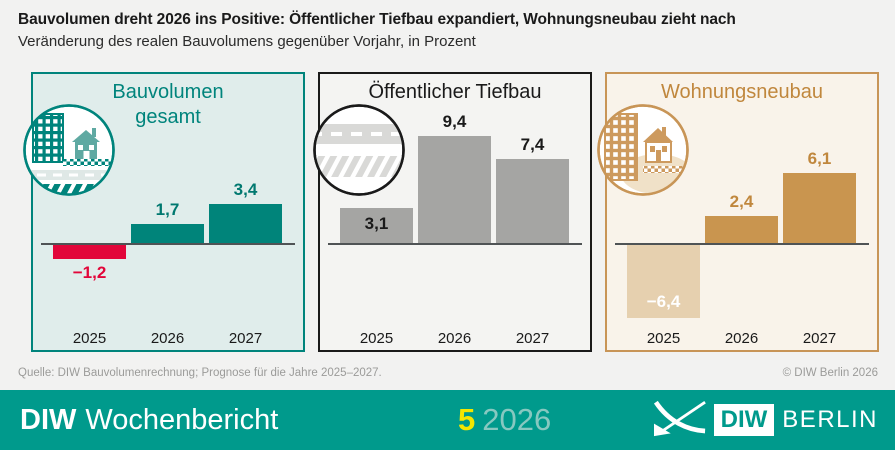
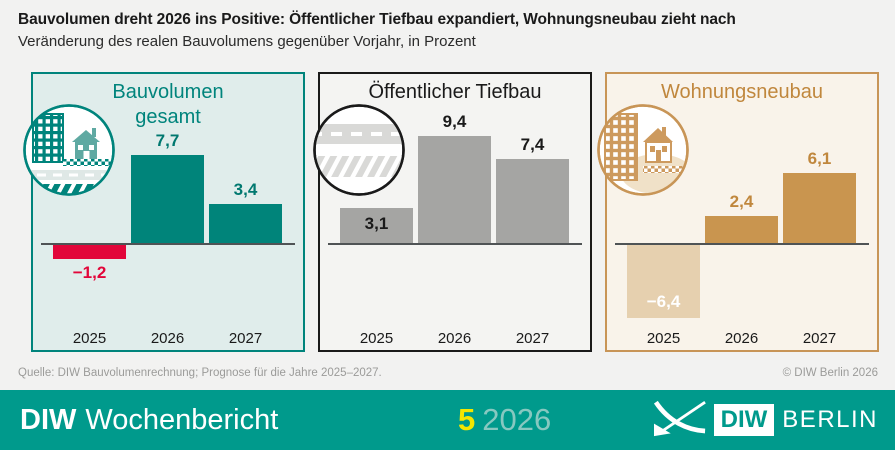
Bauvolumen gesamt/2026: 1,7 -> 7,7
